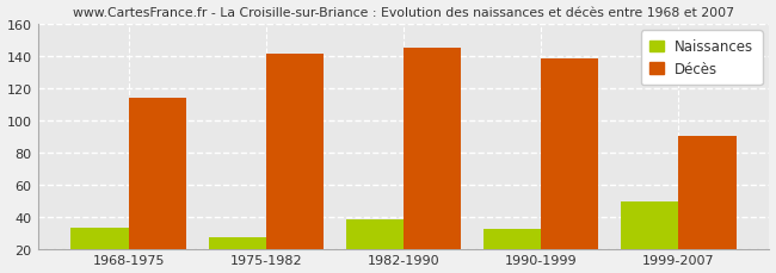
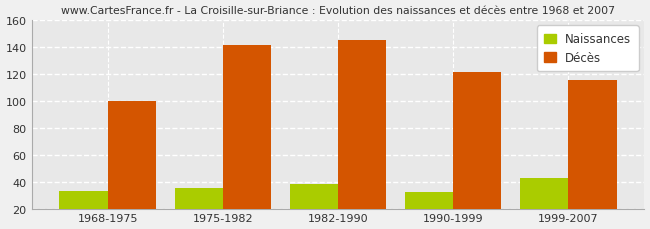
Décès/1968-1975: 114 -> 100
Naissances/1975-1982: 27 -> 35
Décès/1990-1999: 138 -> 121
Naissances/1999-2007: 49 -> 43
Décès/1999-2007: 90 -> 115
